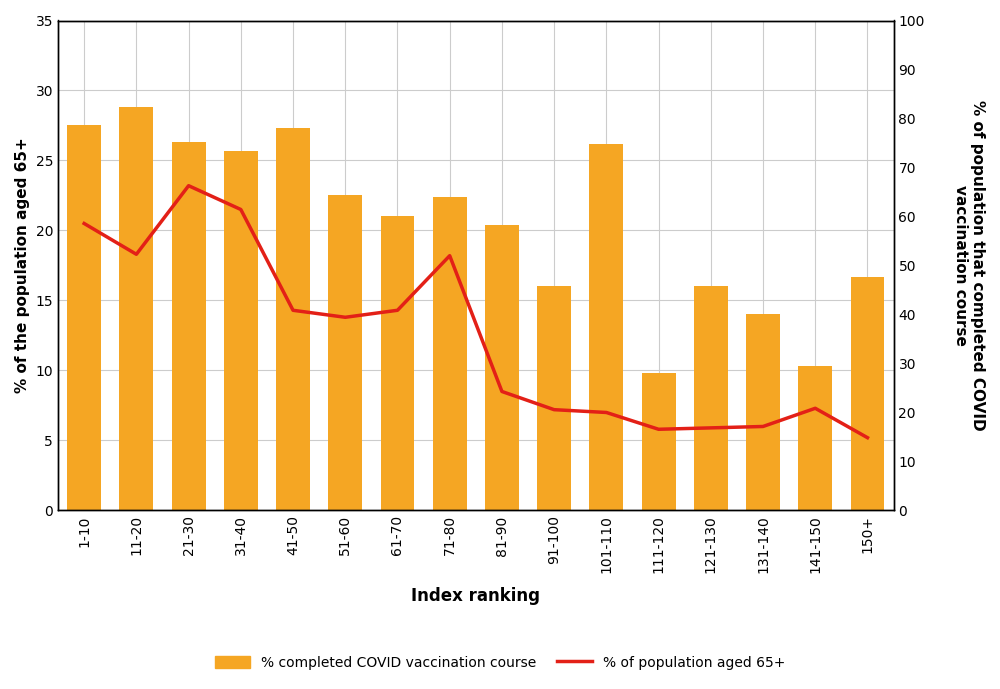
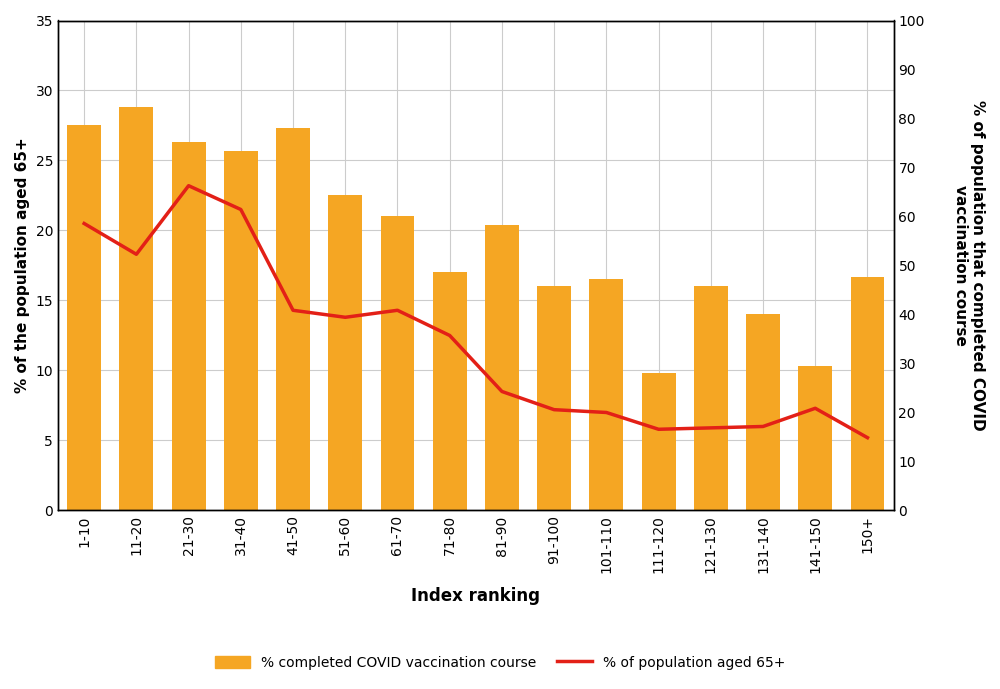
% completed COVID vaccination course/71-80: 22.4 -> 17.0
% of population aged 65+/71-80: 18.2 -> 12.5
% completed COVID vaccination course/101-110: 26.2 -> 16.5
